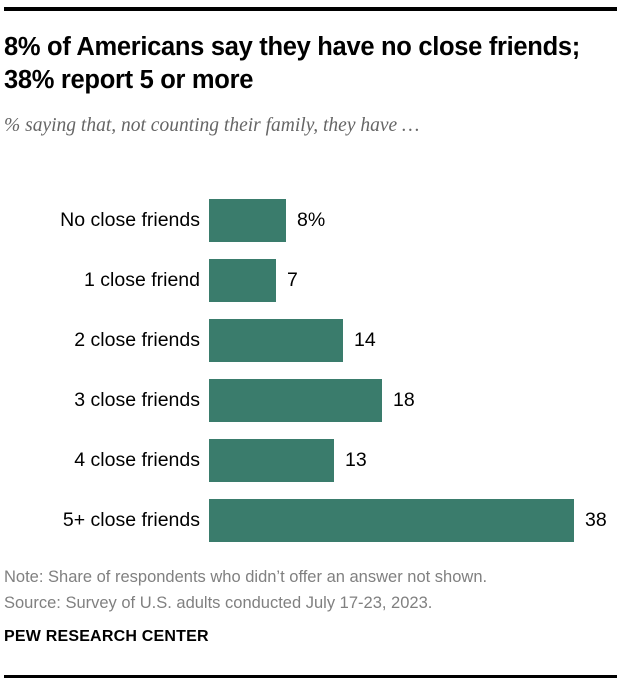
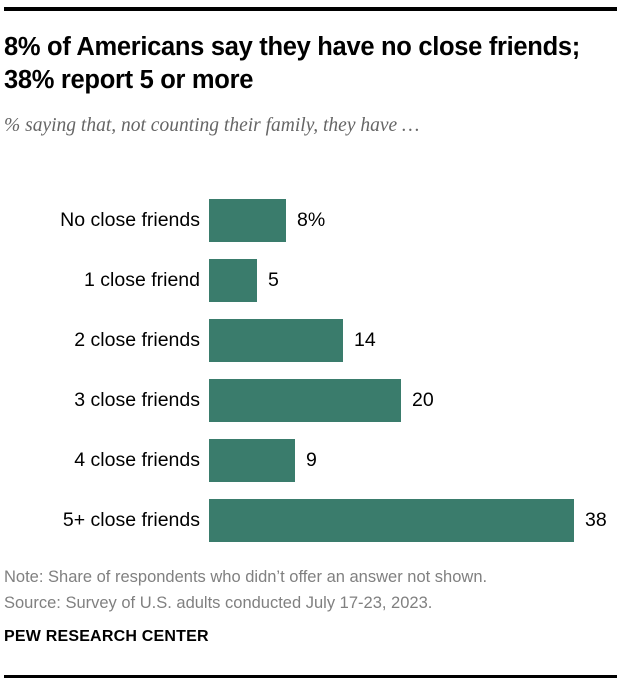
1 close friend: 7 -> 5
3 close friends: 18 -> 20
4 close friends: 13 -> 9
